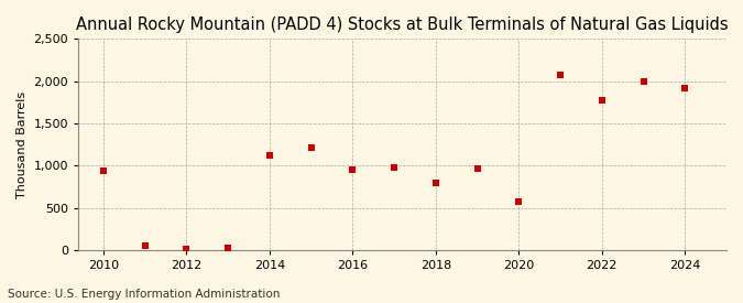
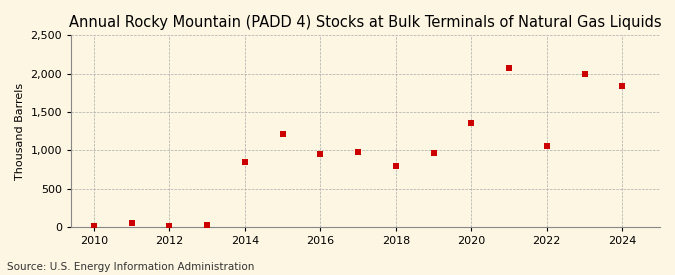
2010: 940 -> 10
2014: 1,120 -> 860
2020: 580 -> 1,360
2022: 1,780 -> 1,060
2024: 1,920 -> 1,840
